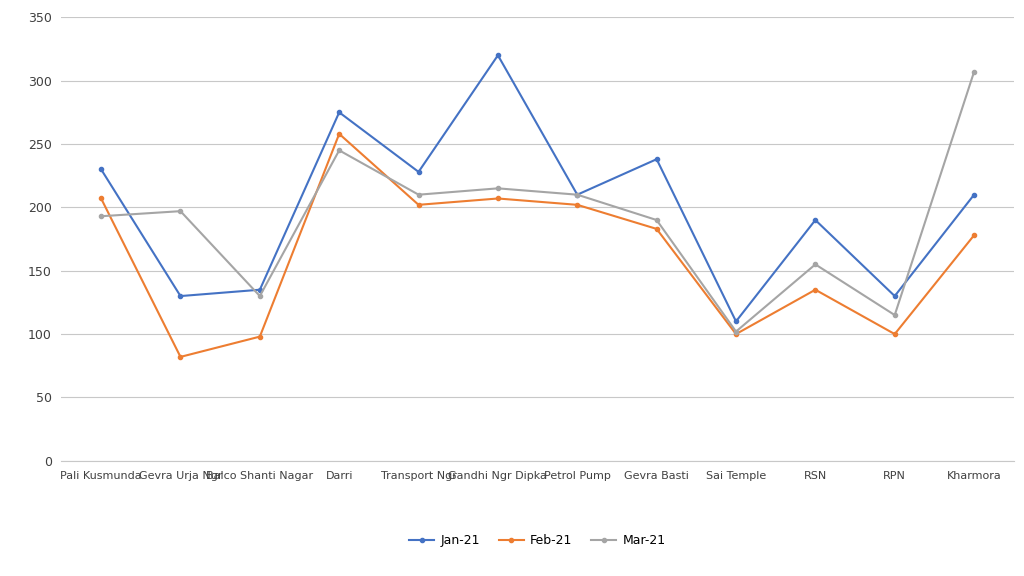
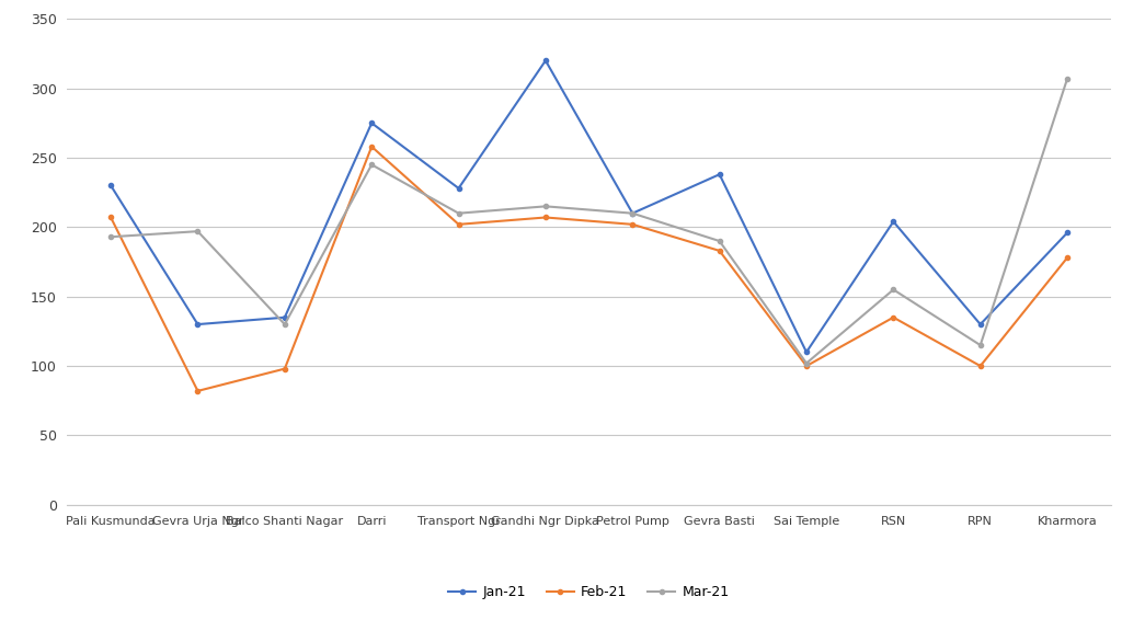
Jan-21/RSN: 190 -> 204
Jan-21/Kharmora: 210 -> 196
